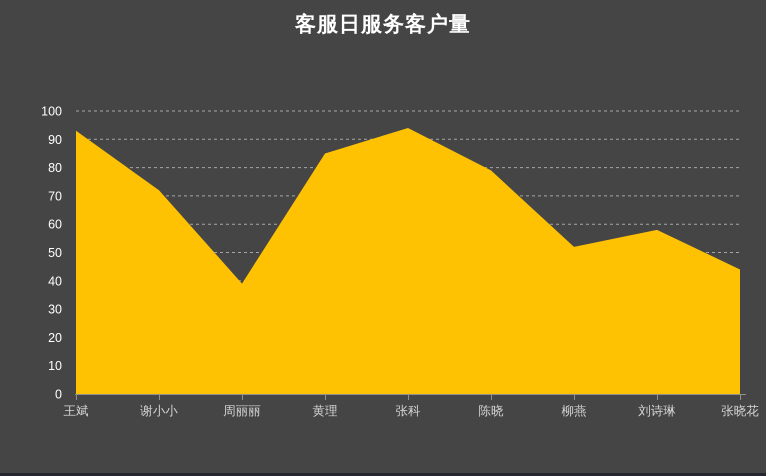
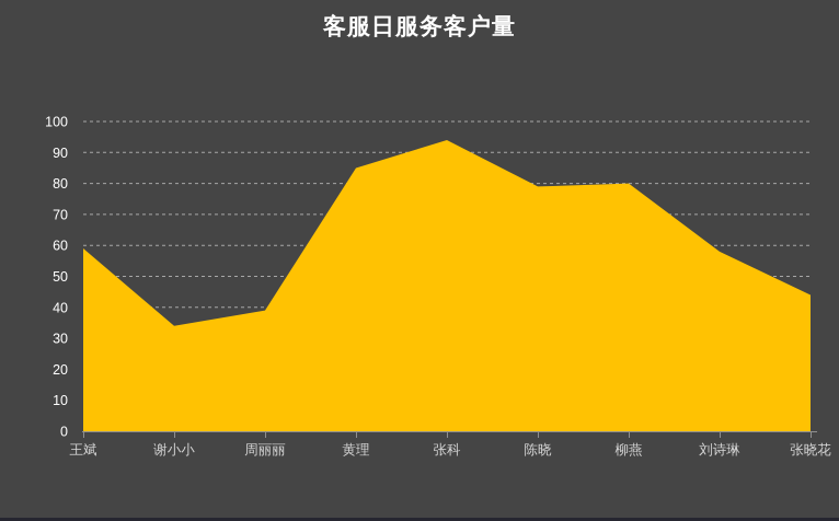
王斌: 93 -> 59
谢小小: 72 -> 34
柳燕: 52 -> 80
